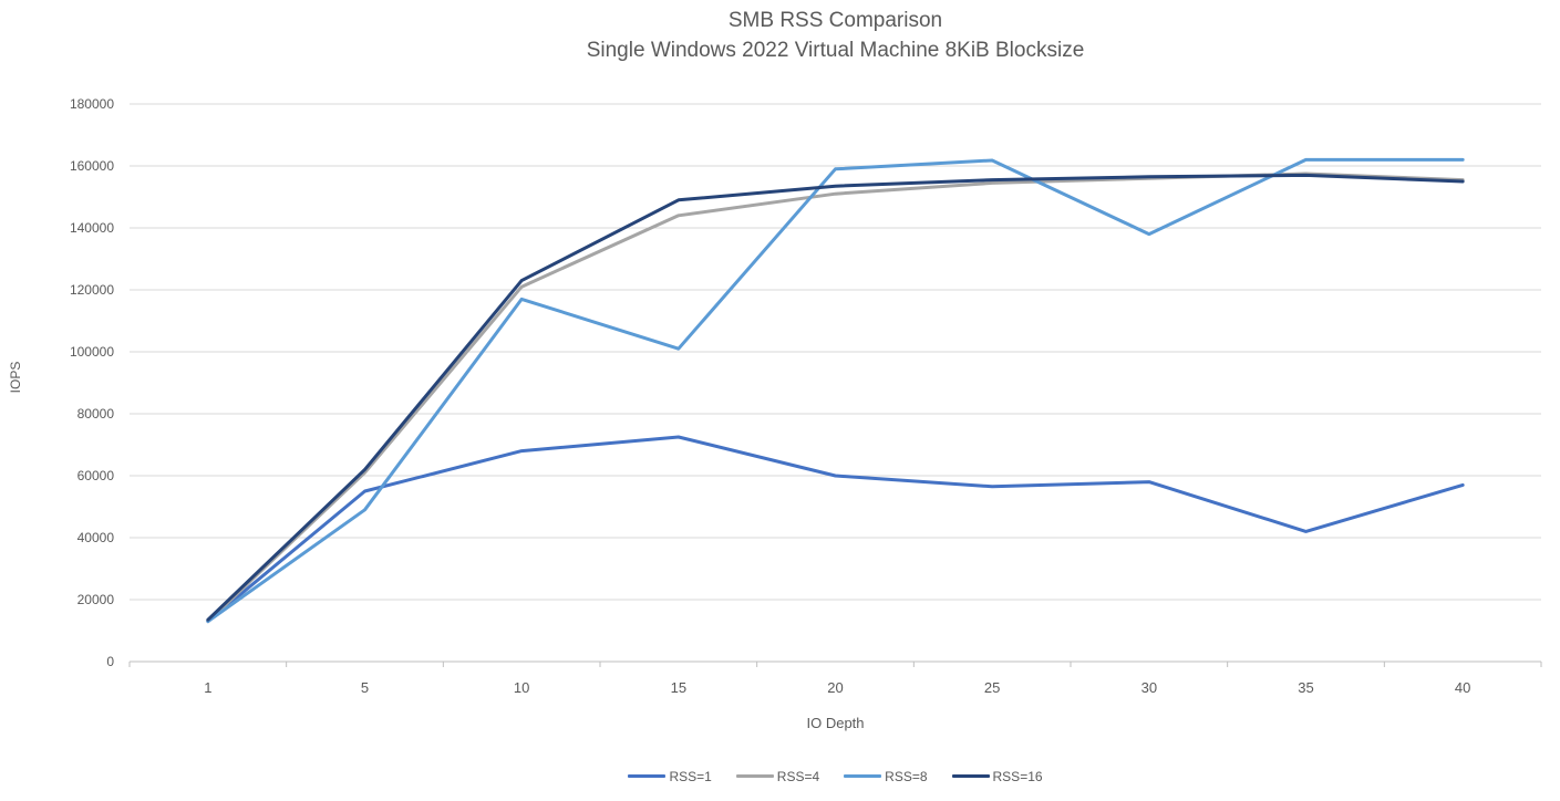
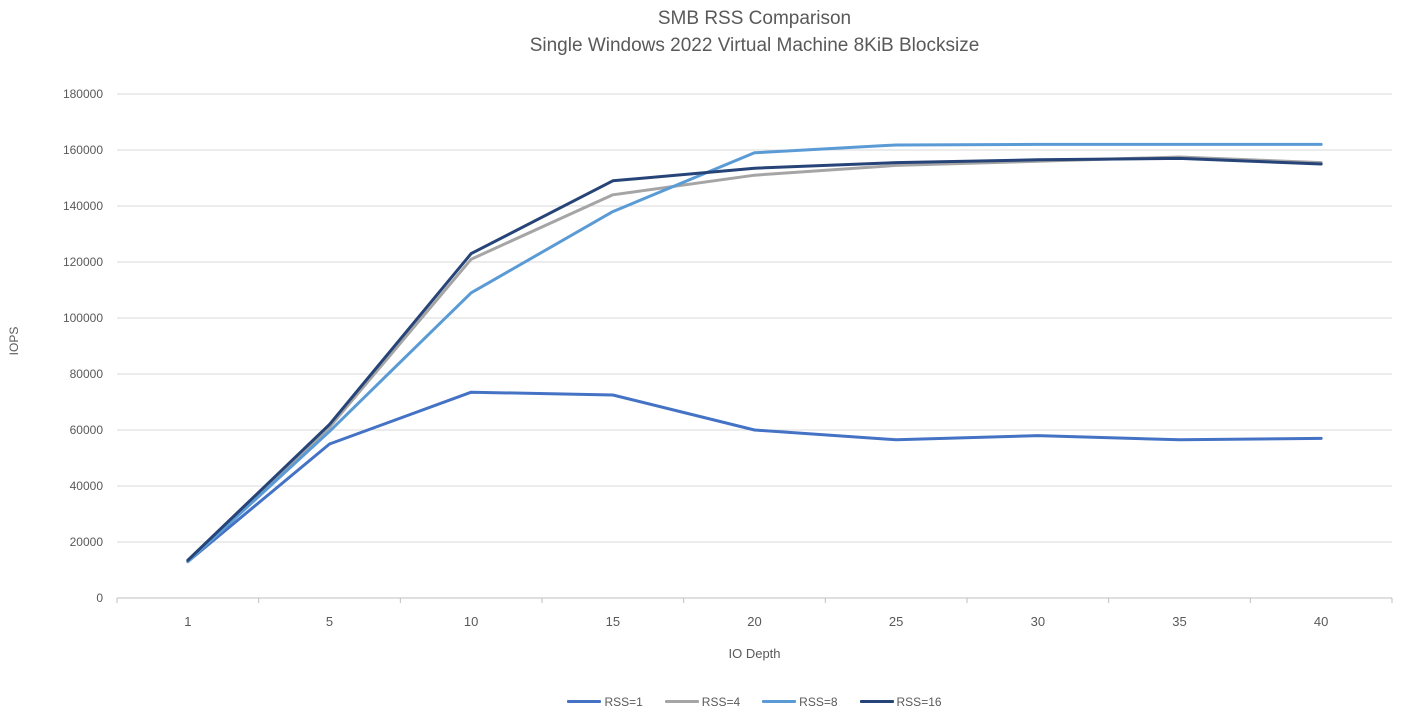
RSS=8/5: 49000 -> 60000
RSS=1/10: 68000 -> 74000
RSS=8/10: 117000 -> 109000
RSS=8/15: 101000 -> 138000
RSS=8/30: 138000 -> 162000
RSS=1/35: 42000 -> 56000
